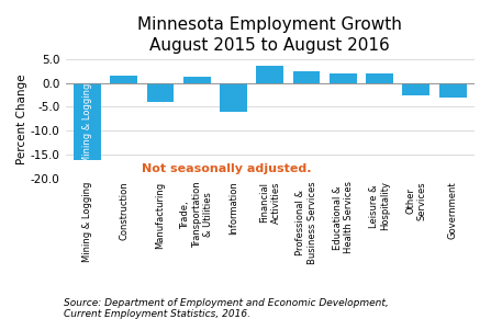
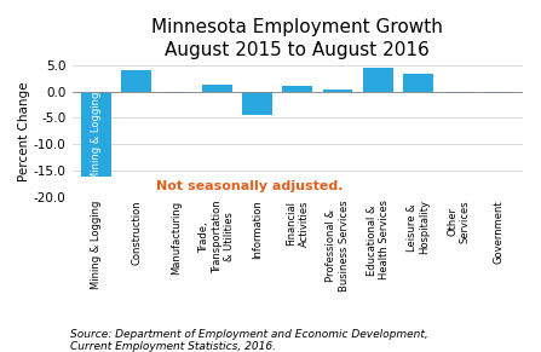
Construction: 1.5 -> 4.0
Manufacturing: -4.0 -> -0.3
Information: -6.0 -> -4.5
Financial Activities: 3.5 -> 1.0
Professional & Business Services: 2.5 -> 0.3
Educational & Health Services: 2.0 -> 4.5
Leisure & Hospitality: 2.0 -> 3.4
Other Services: -2.5 -> -0.2
Government: -3.0 -> -0.3
